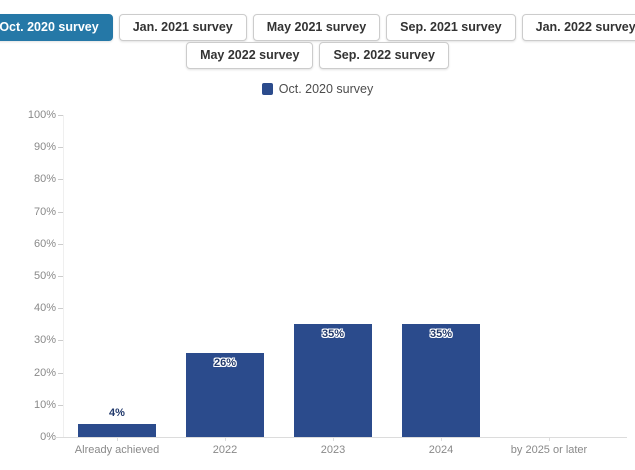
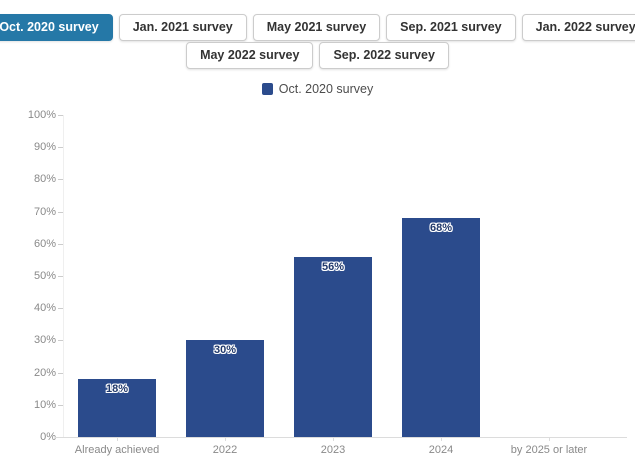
Already achieved: 4% -> 18%
2022: 26% -> 30%
2023: 35% -> 56%
2024: 35% -> 68%
